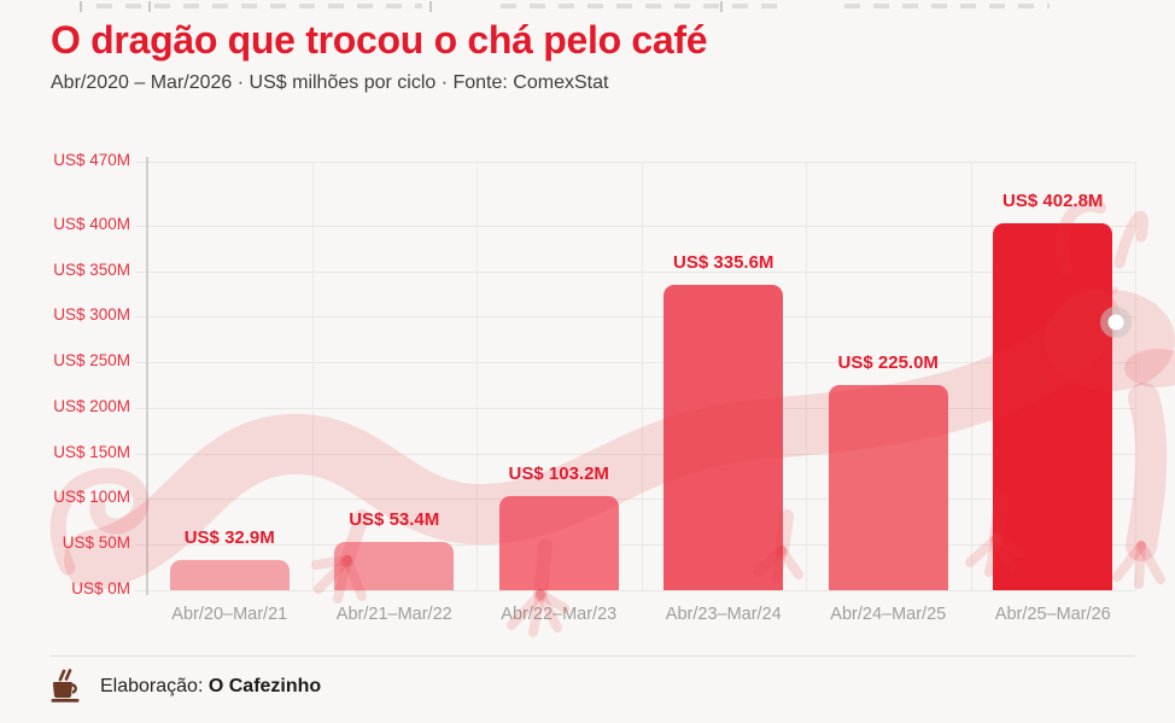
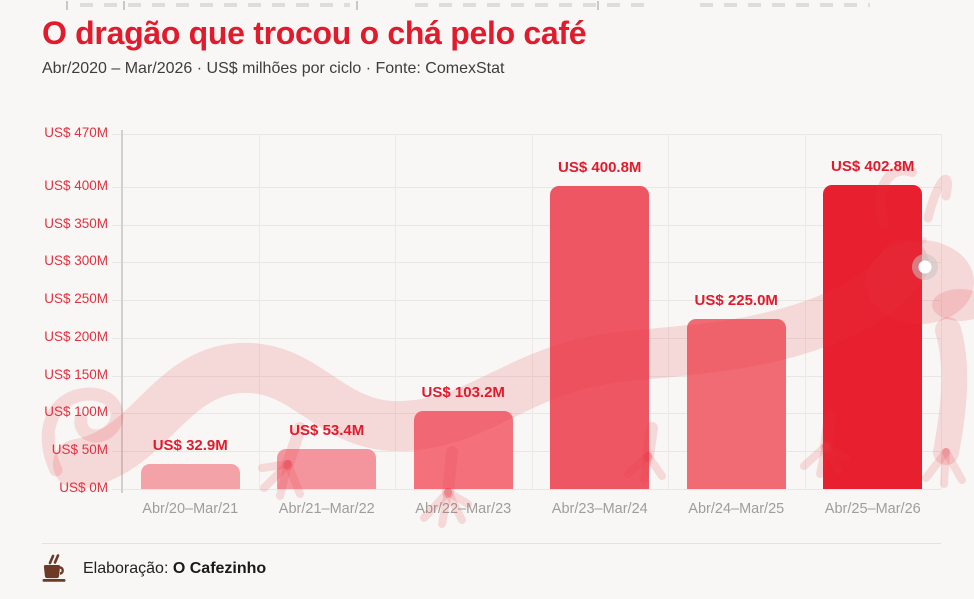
Abr/23–Mar/24: 335.6M -> 400.8M
